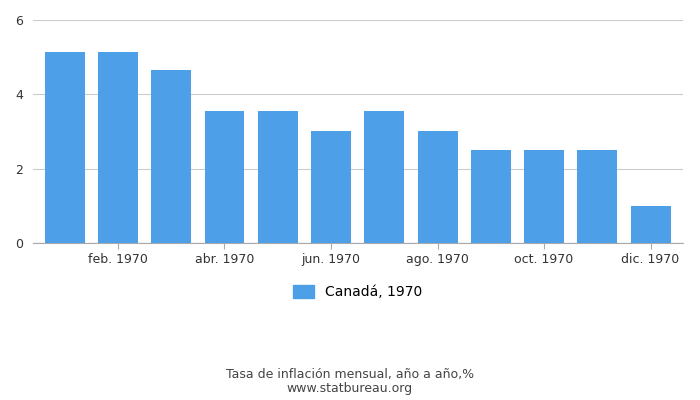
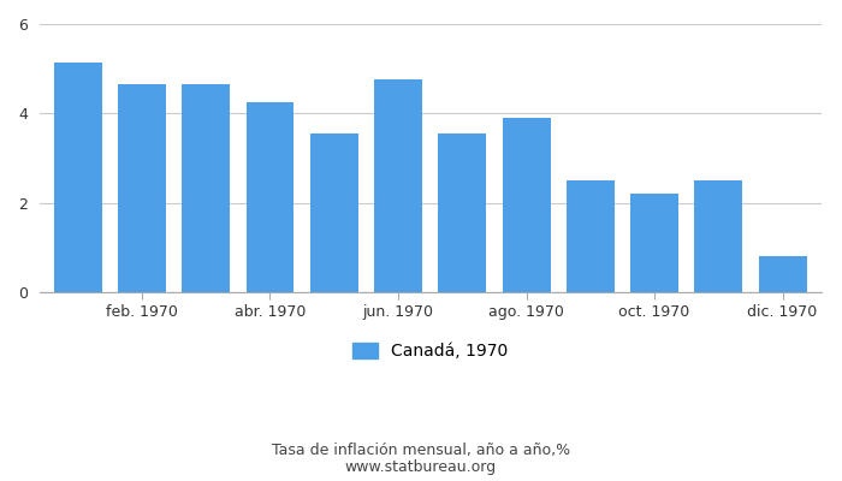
feb. 1970: 5.15 -> 4.65
abr. 1970: 3.55 -> 4.25
jun. 1970: 3.00 -> 4.75
ago. 1970: 3.00 -> 3.90
oct. 1970: 2.50 -> 2.20
dic. 1970: 1.00 -> 0.80
